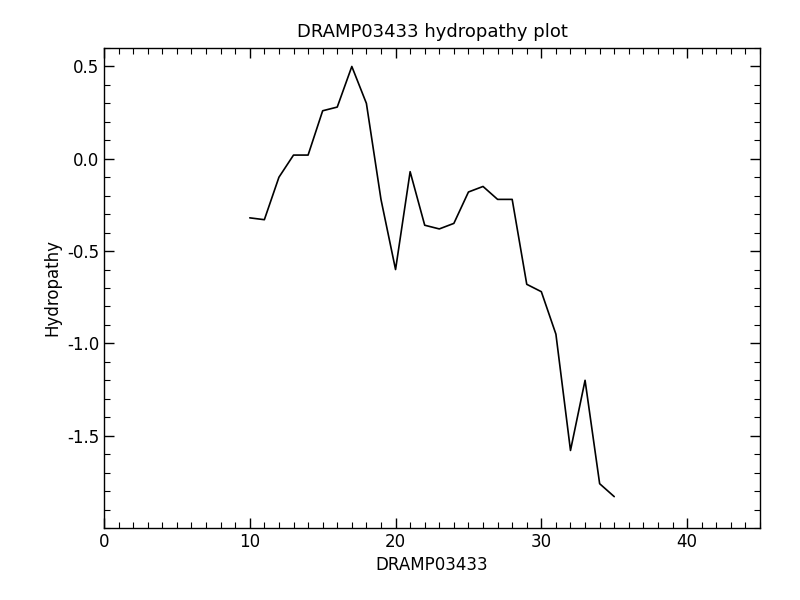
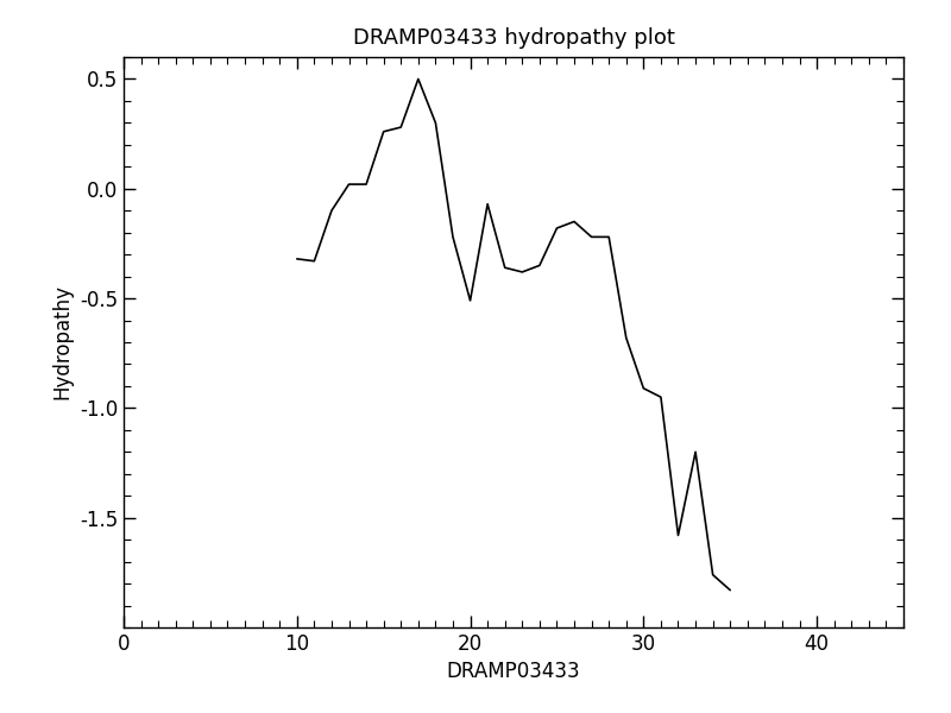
20: -0.60 -> -0.51
30: -0.72 -> -0.91
